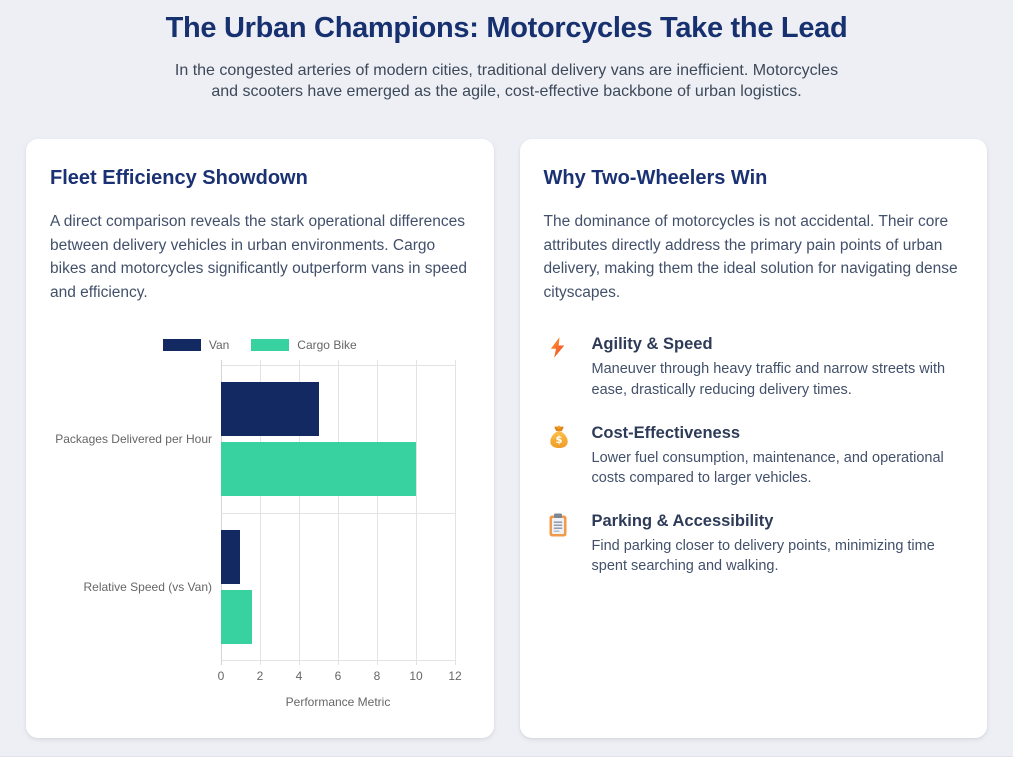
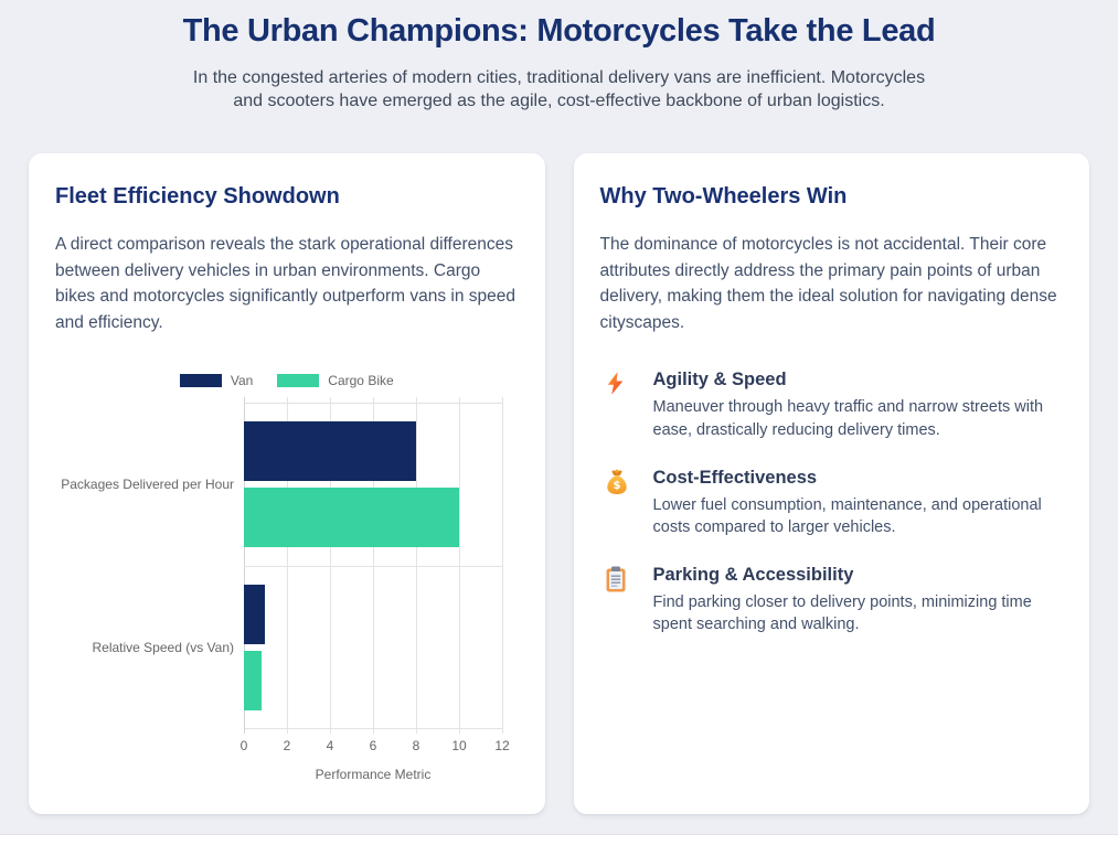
Van/Packages Delivered per Hour: 5 -> 8
Cargo Bike/Relative Speed (vs Van): 1.6 -> 0.8
